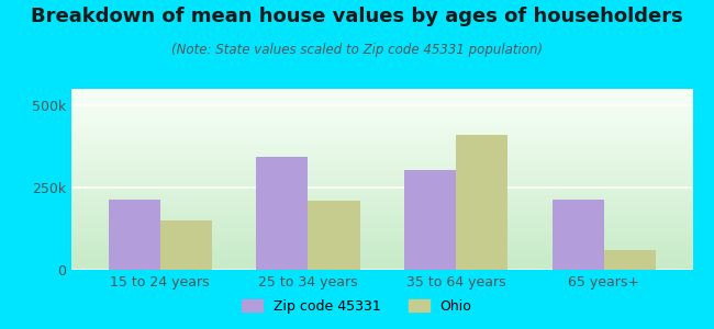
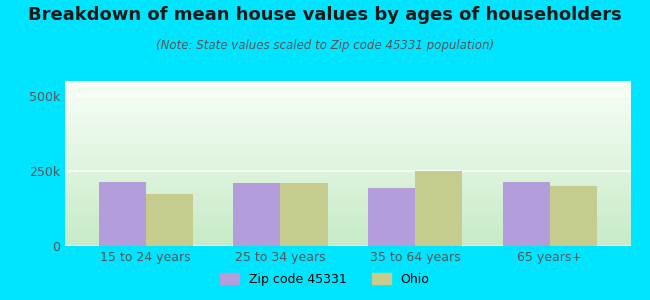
Ohio/15 to 24 years: 150k -> 175k
Zip code 45331/25 to 34 years: 345k -> 210k
Zip code 45331/35 to 64 years: 305k -> 195k
Ohio/35 to 64 years: 410k -> 250k
Ohio/65 years+: 60k -> 200k
